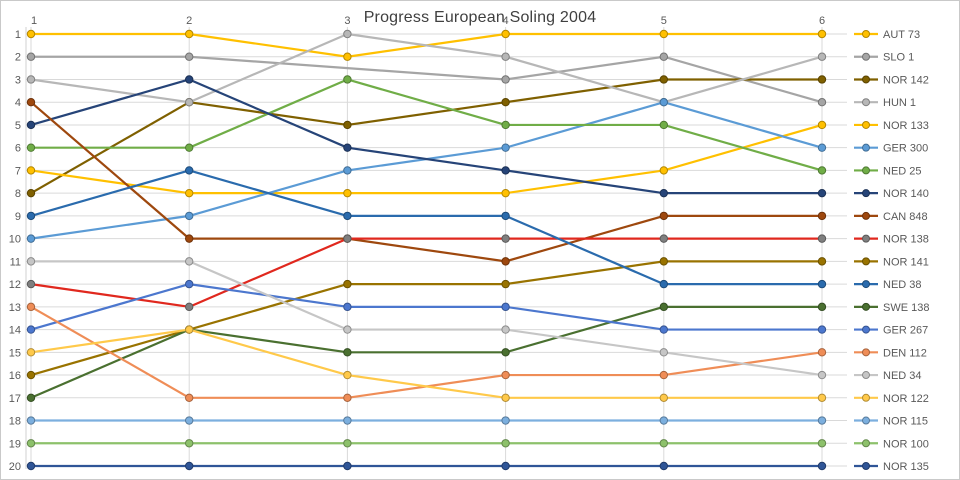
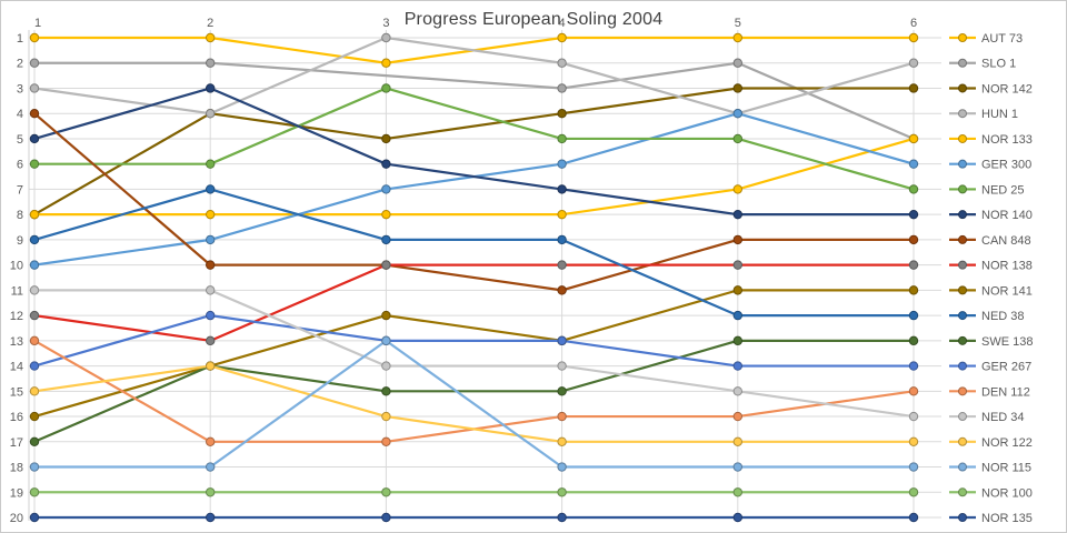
NOR 133/1: 7 -> 8
NOR 115/3: 18 -> 13
NOR 141/4: 12 -> 13
SLO 1/6: 4 -> 5
